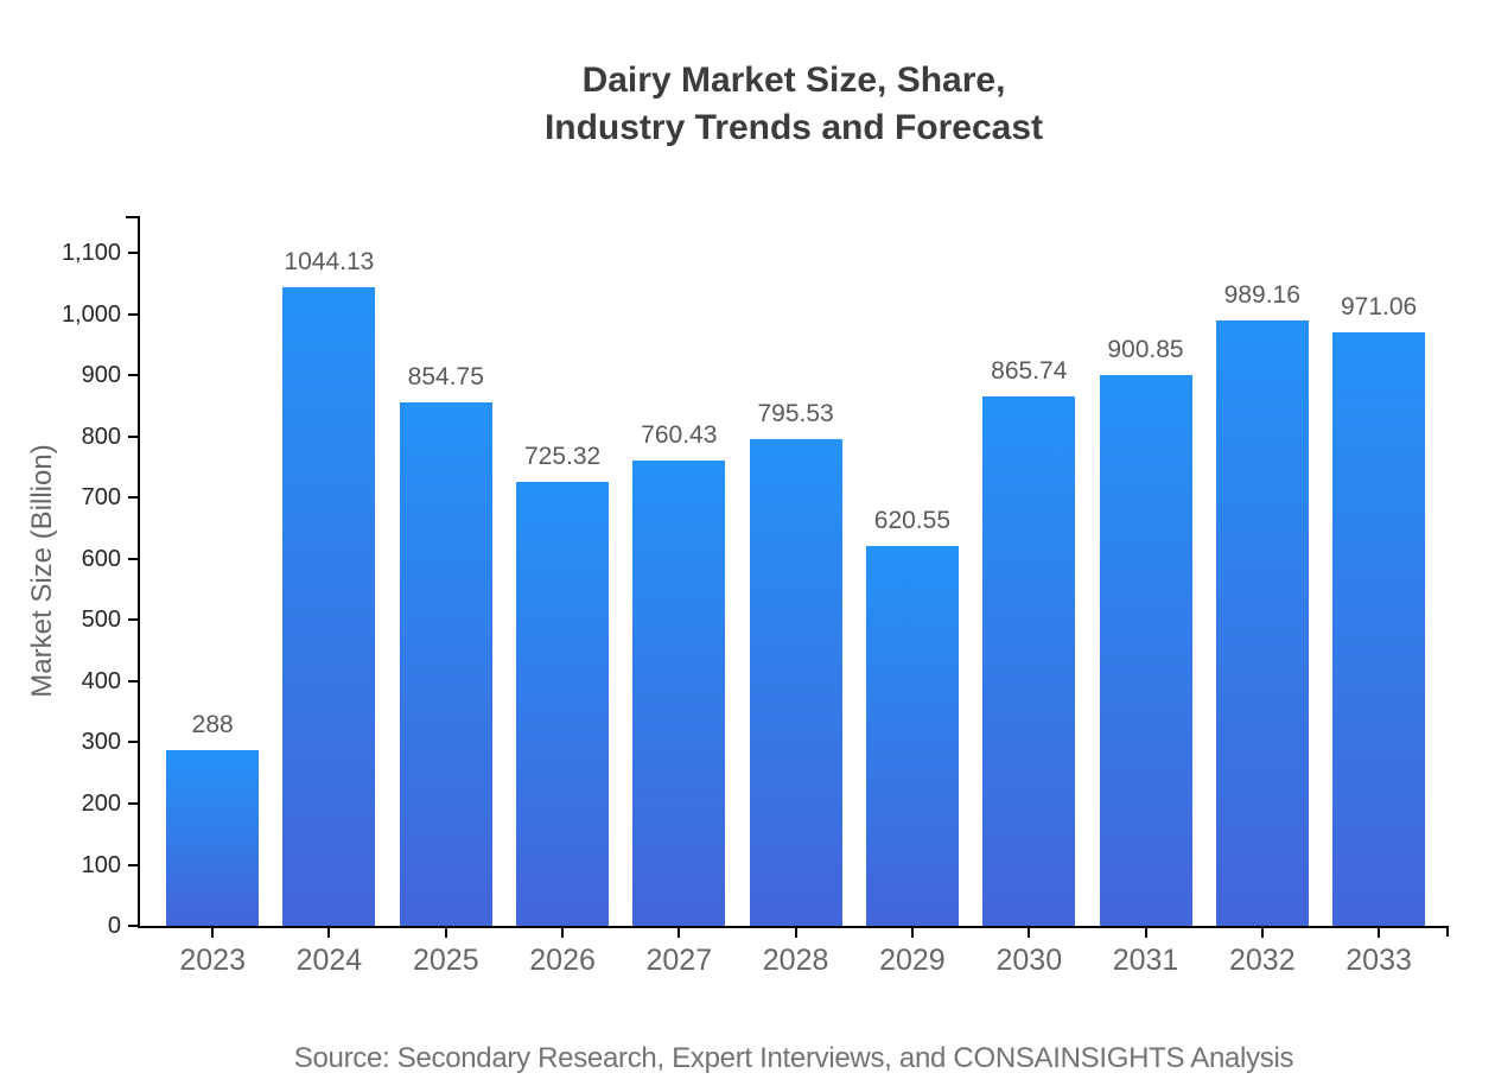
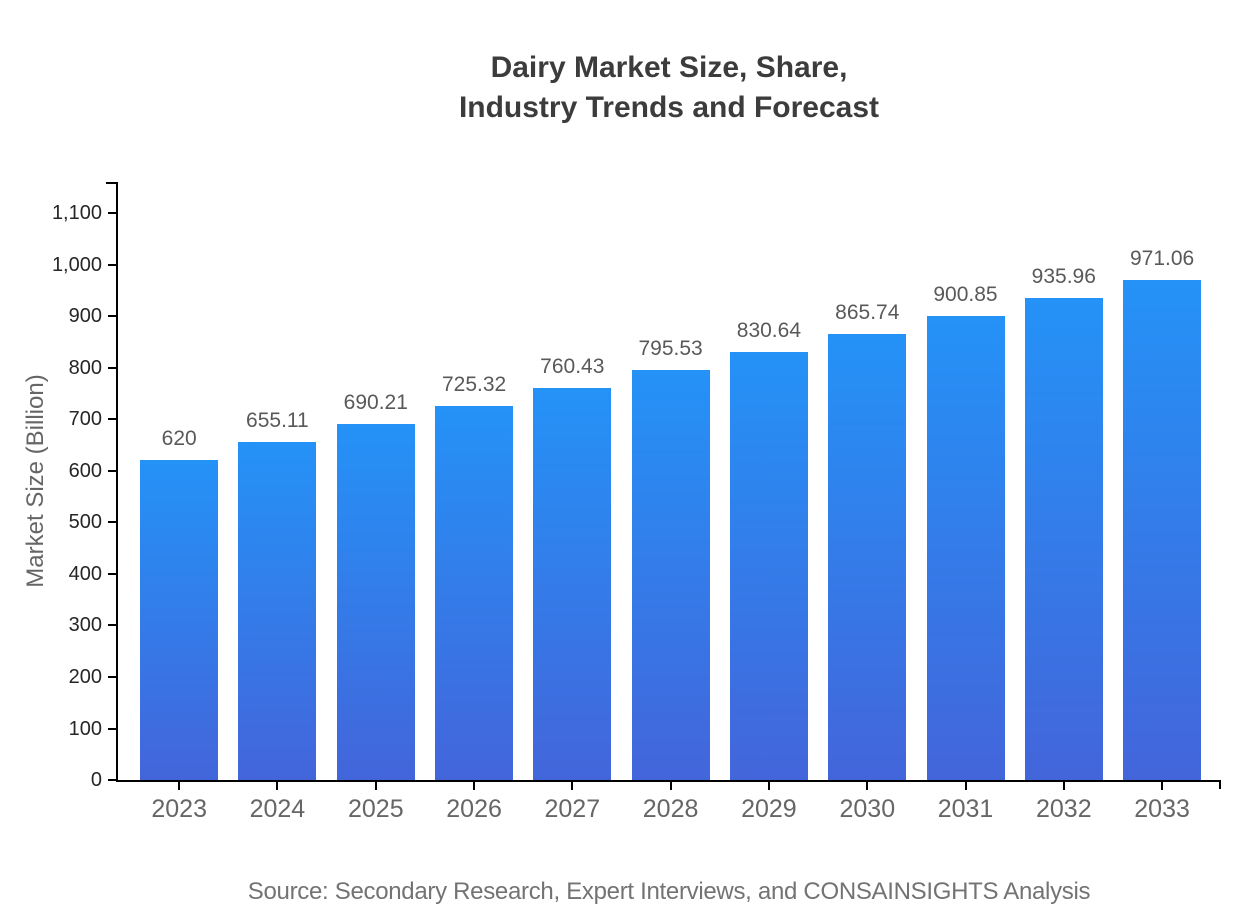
2023: 288 -> 620
2024: 1044.13 -> 655.11
2025: 854.75 -> 690.21
2029: 620.55 -> 830.64
2032: 989.16 -> 935.96
